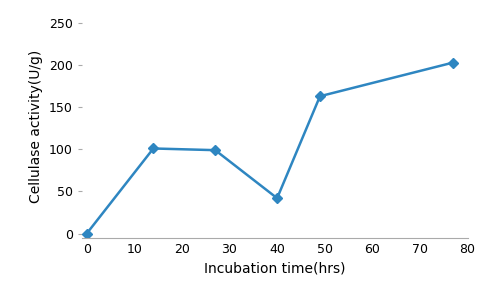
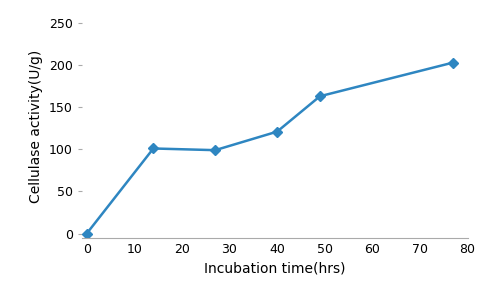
40: 42 -> 121
